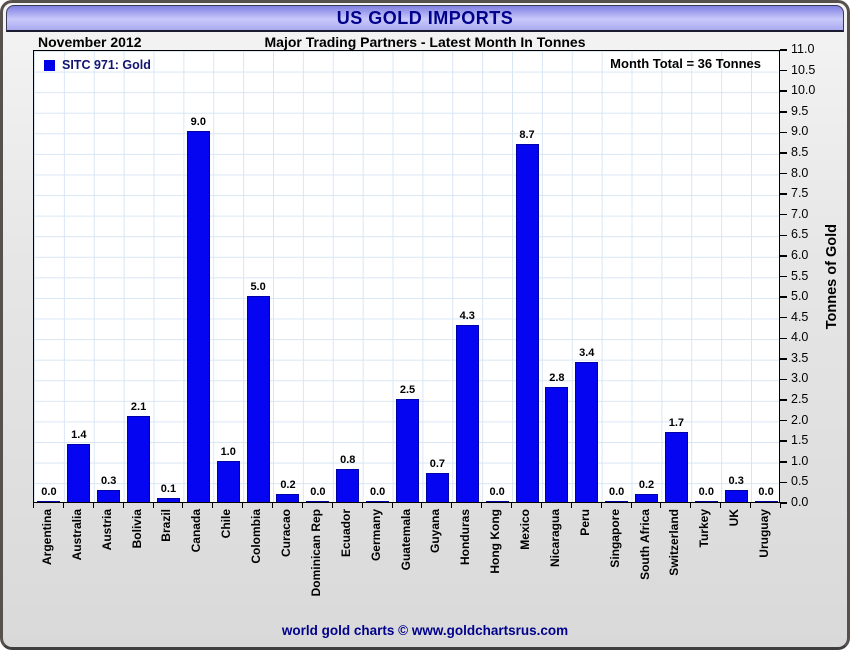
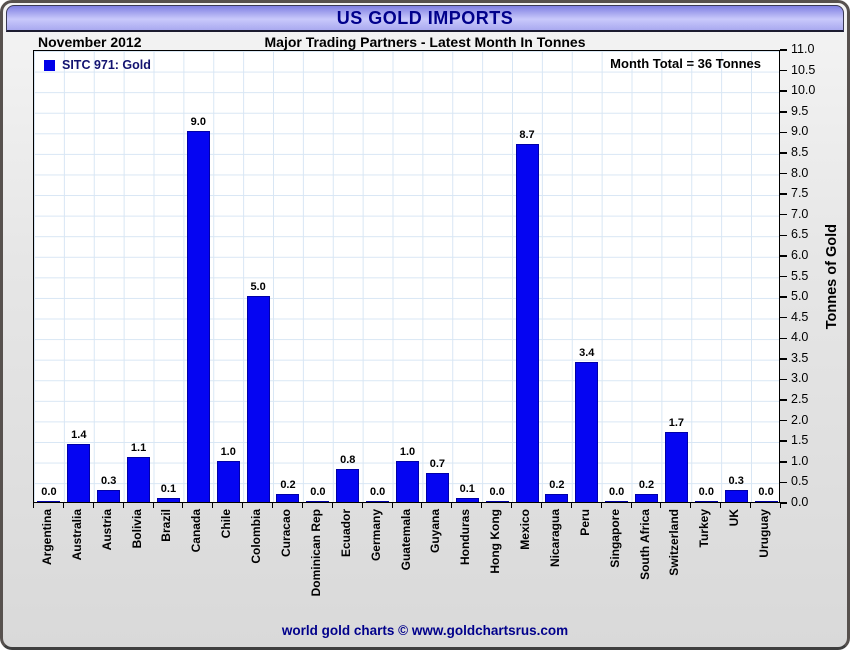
Bolivia: 2.1 -> 1.1
Guatemala: 2.5 -> 1.0
Honduras: 4.3 -> 0.1
Nicaragua: 2.8 -> 0.2
